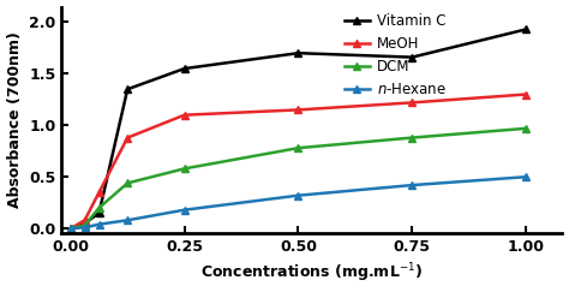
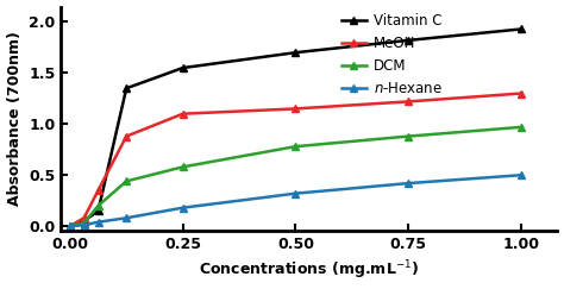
Vitamin C/0.75: 1.66 -> 1.82
